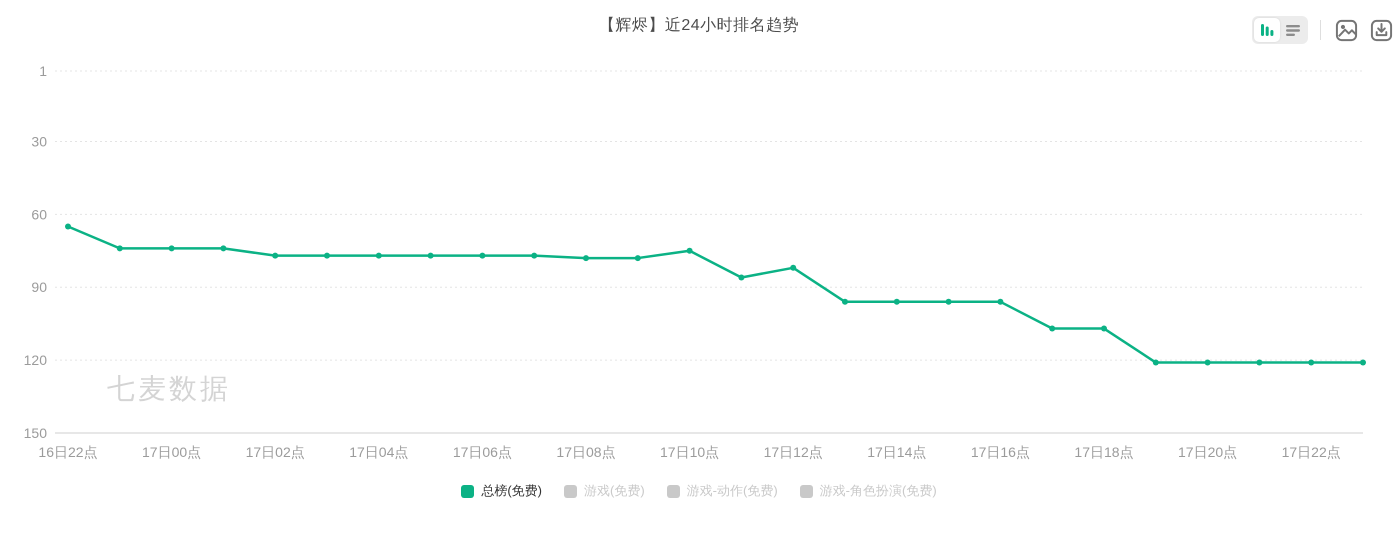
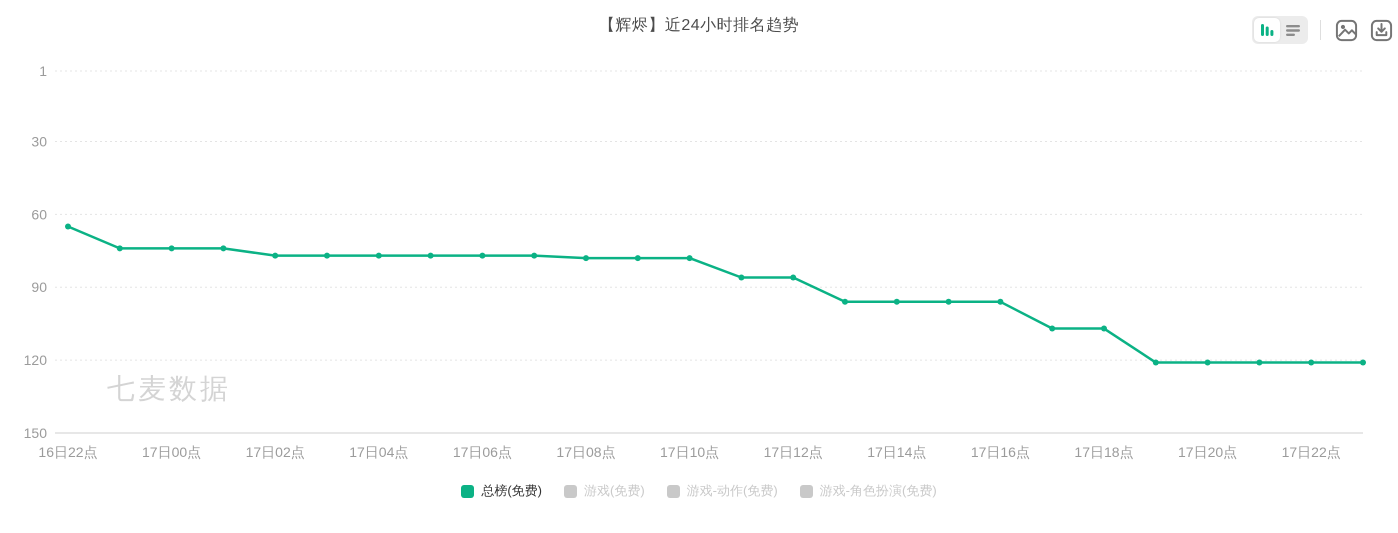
17日10点: 75 -> 78
17日12点: 82 -> 86
